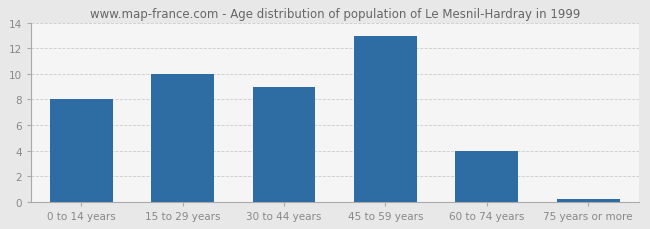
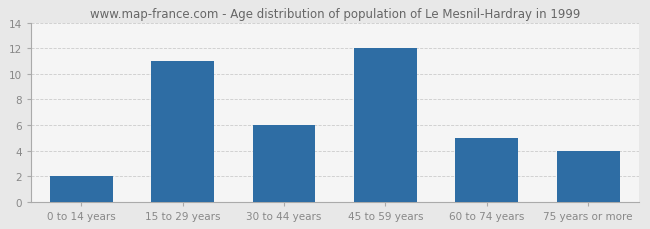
0 to 14 years: 8.0 -> 2.0
15 to 29 years: 10.0 -> 11.0
30 to 44 years: 9.0 -> 6.0
45 to 59 years: 13.0 -> 12.0
60 to 74 years: 4.0 -> 5.0
75 years or more: 0.2 -> 4.0
